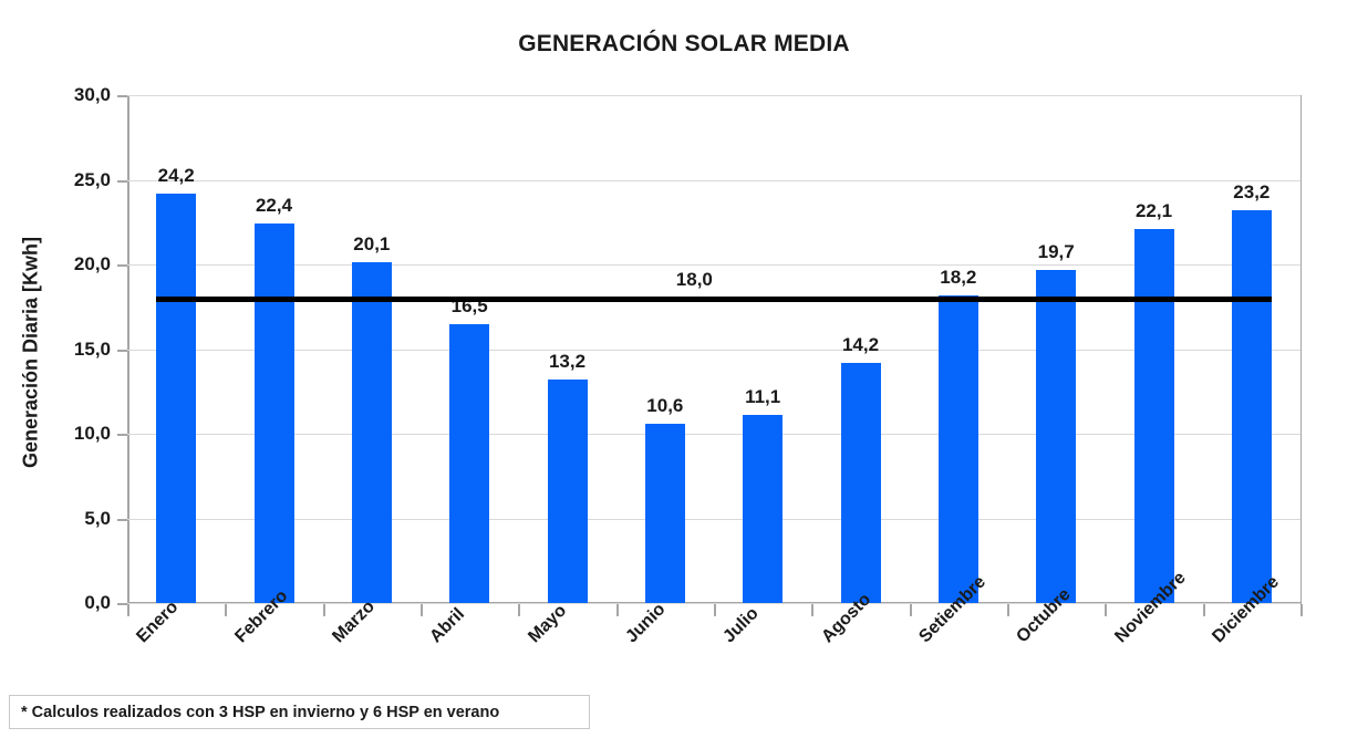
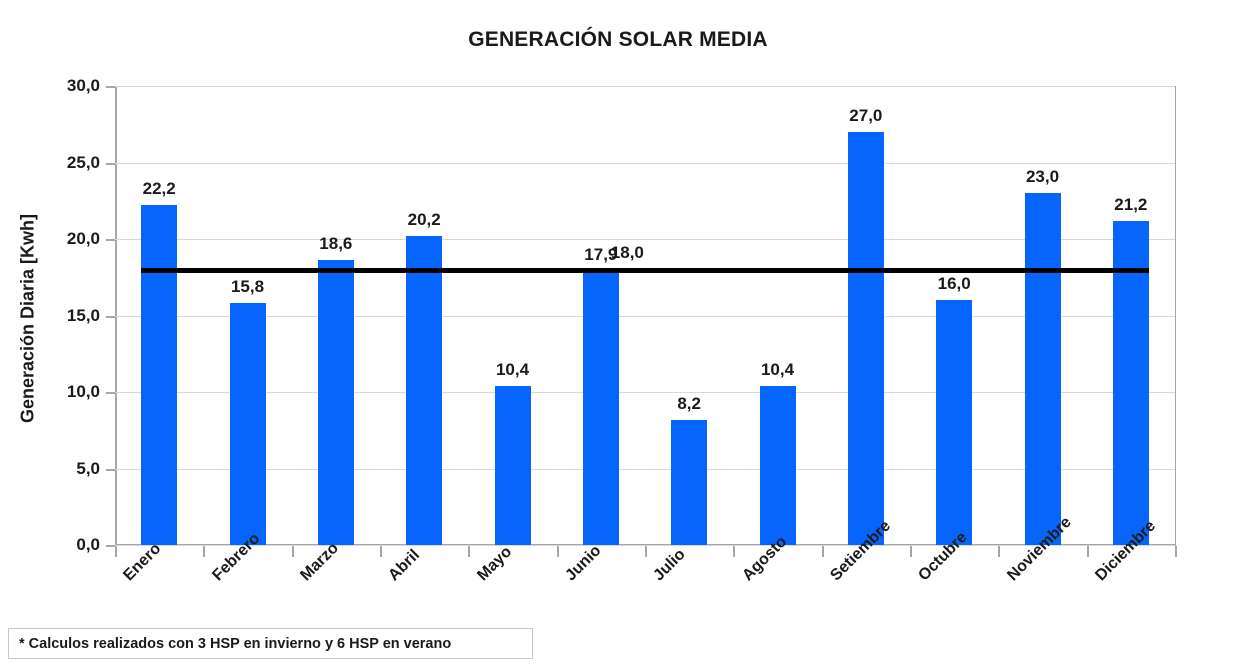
Enero: 24,2 -> 22,2
Febrero: 22,4 -> 15,8
Marzo: 20,1 -> 18,6
Abril: 16,5 -> 20,2
Mayo: 13,2 -> 10,4
Junio: 10,6 -> 17,9
Julio: 11,1 -> 8,2
Agosto: 14,2 -> 10,4
Setiembre: 18,2 -> 27,0
Octubre: 19,7 -> 16,0
Noviembre: 22,1 -> 23,0
Diciembre: 23,2 -> 21,2
